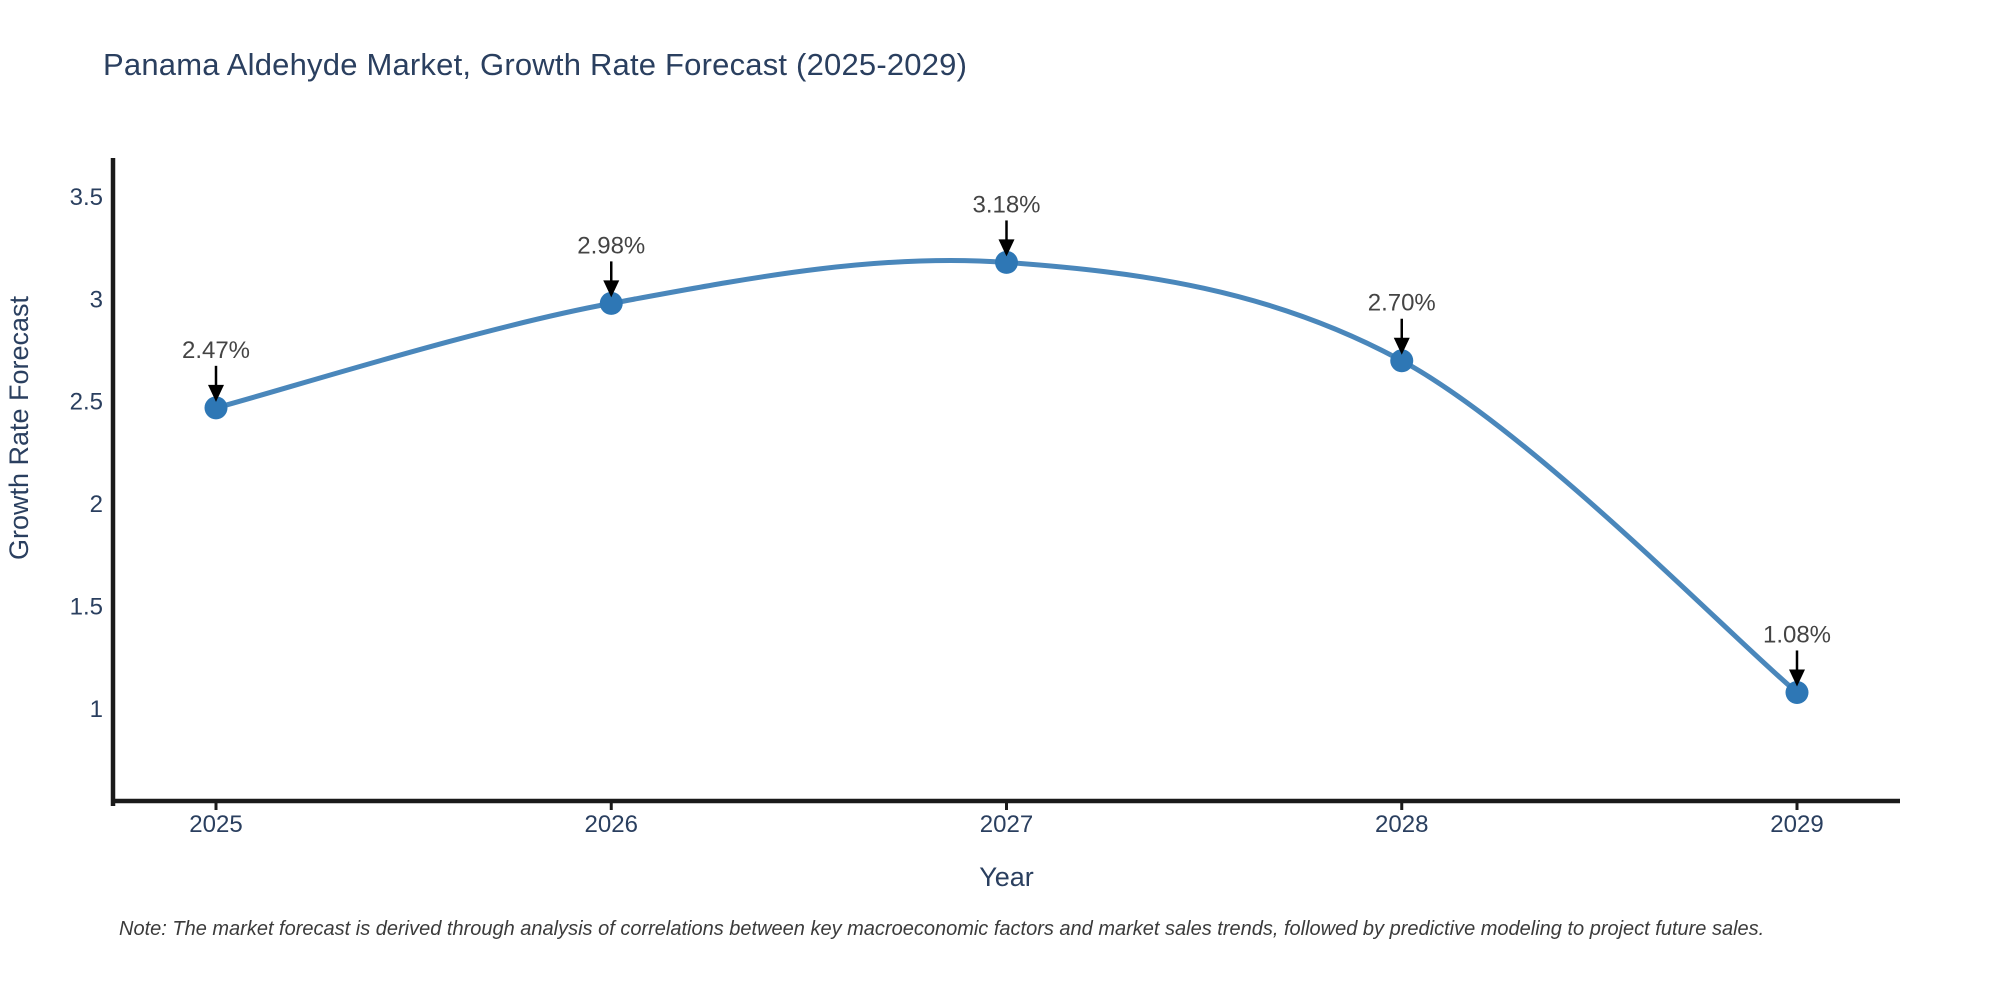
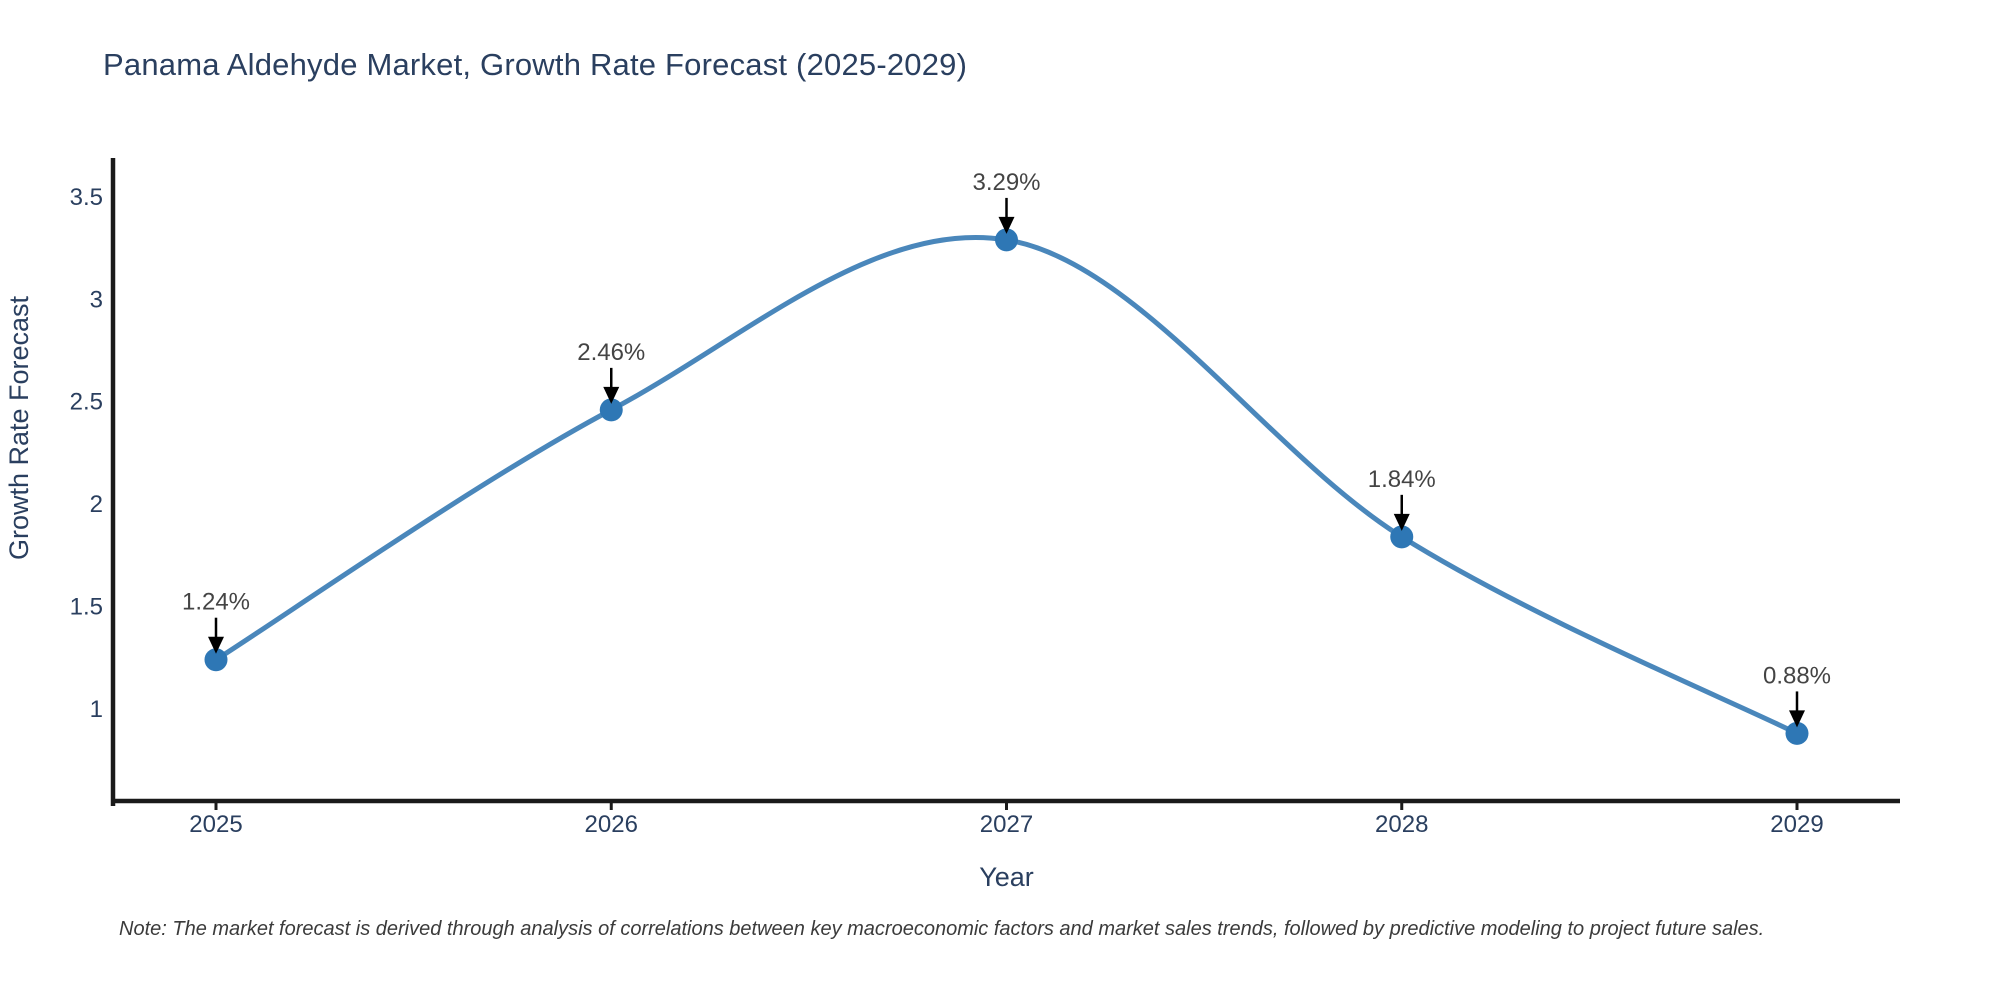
2025: 2.47% -> 1.24%
2026: 2.98% -> 2.46%
2027: 3.18% -> 3.29%
2028: 2.70% -> 1.84%
2029: 1.08% -> 0.88%
